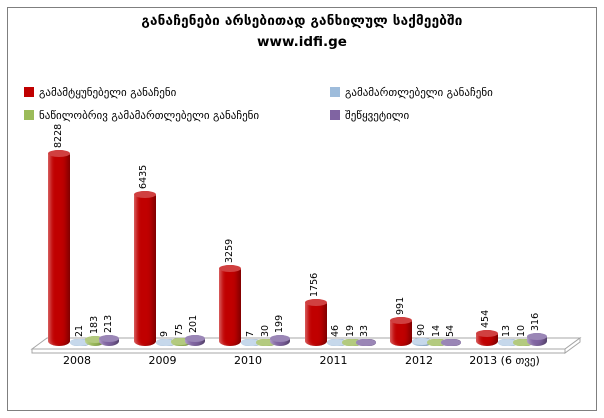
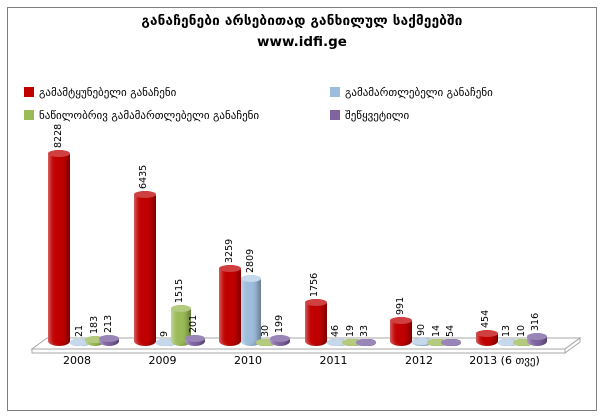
ნაწილობრივ გამამართლებელი განაჩენი/2009: 75 -> 1515
გამამართლებელი განაჩენი/2010: 7 -> 2809
